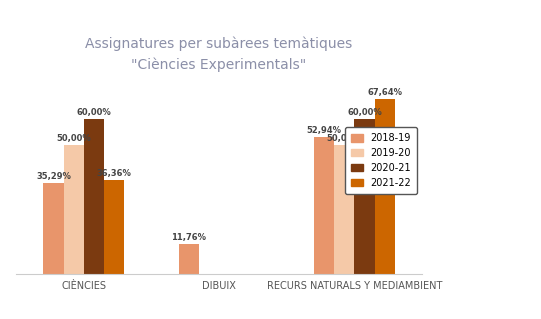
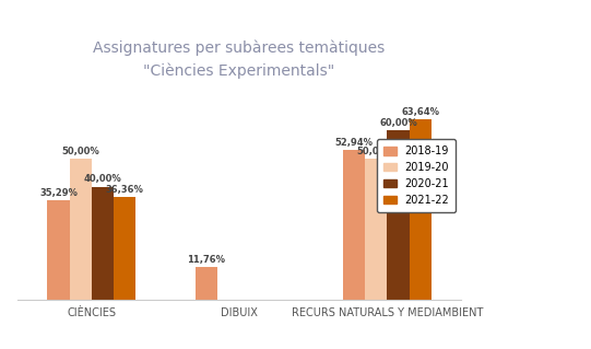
2020-21/CIÈNCIES: 60,00% -> 40,00%
2021-22/RECURS NATURALS Y MEDIAMBIENT: 67,64% -> 63,64%
